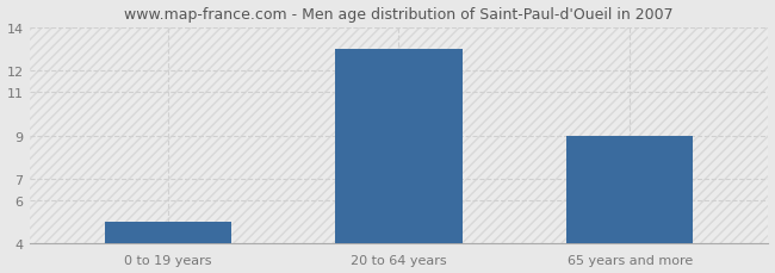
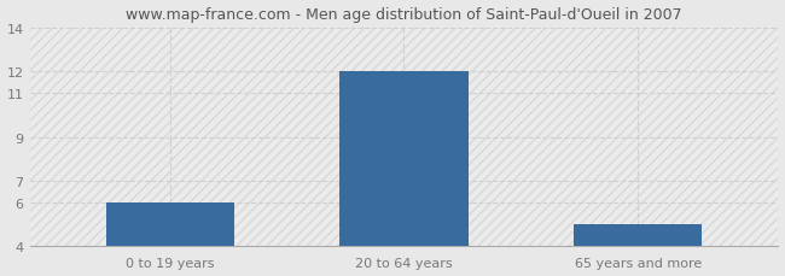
0 to 19 years: 5 -> 6
20 to 64 years: 13 -> 12
65 years and more: 9 -> 5
